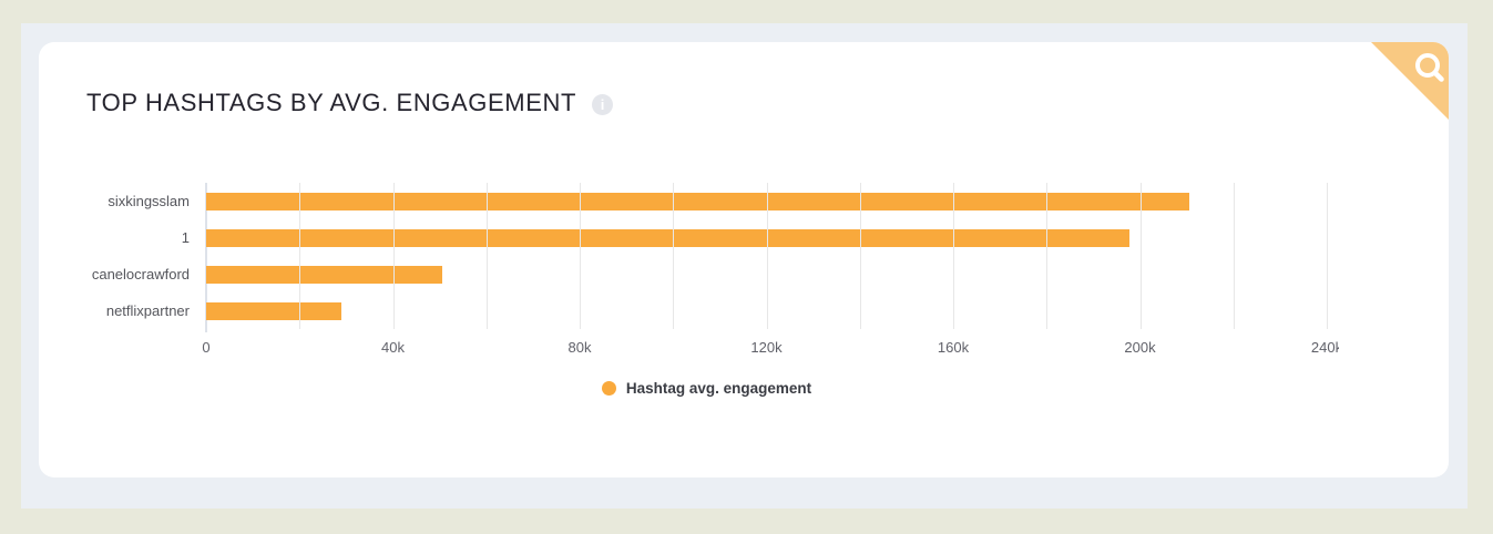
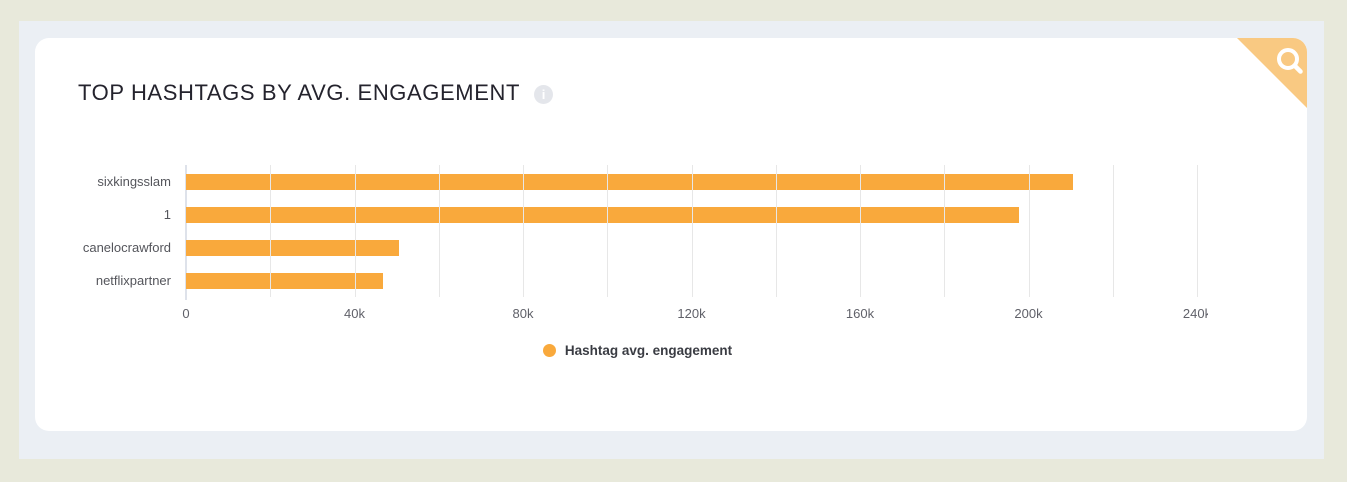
netflixpartner: 29k -> 47k
